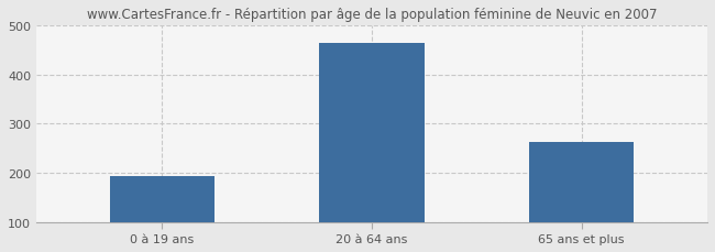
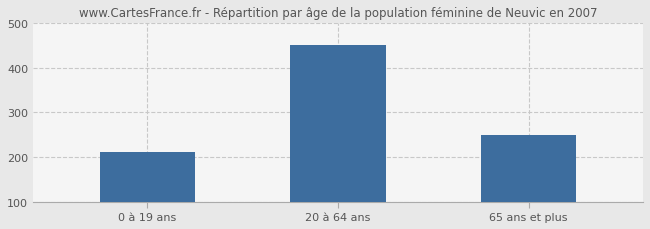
0 à 19 ans: 193 -> 210
20 à 64 ans: 465 -> 450
65 ans et plus: 263 -> 250
